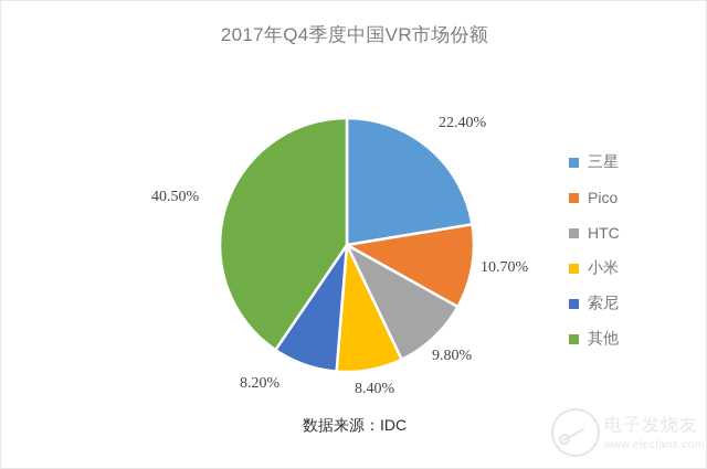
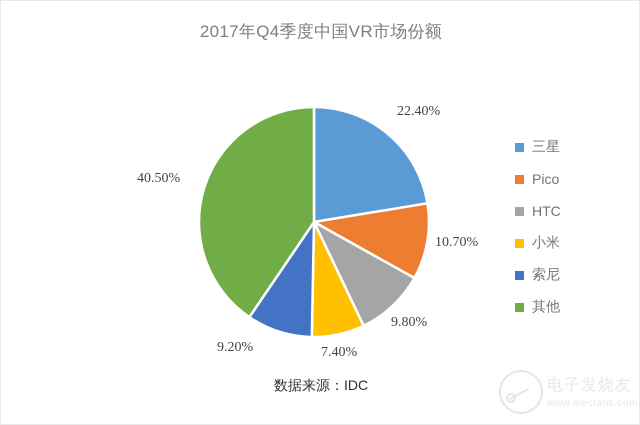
小米: 8.40% -> 7.40%
索尼: 8.20% -> 9.20%
